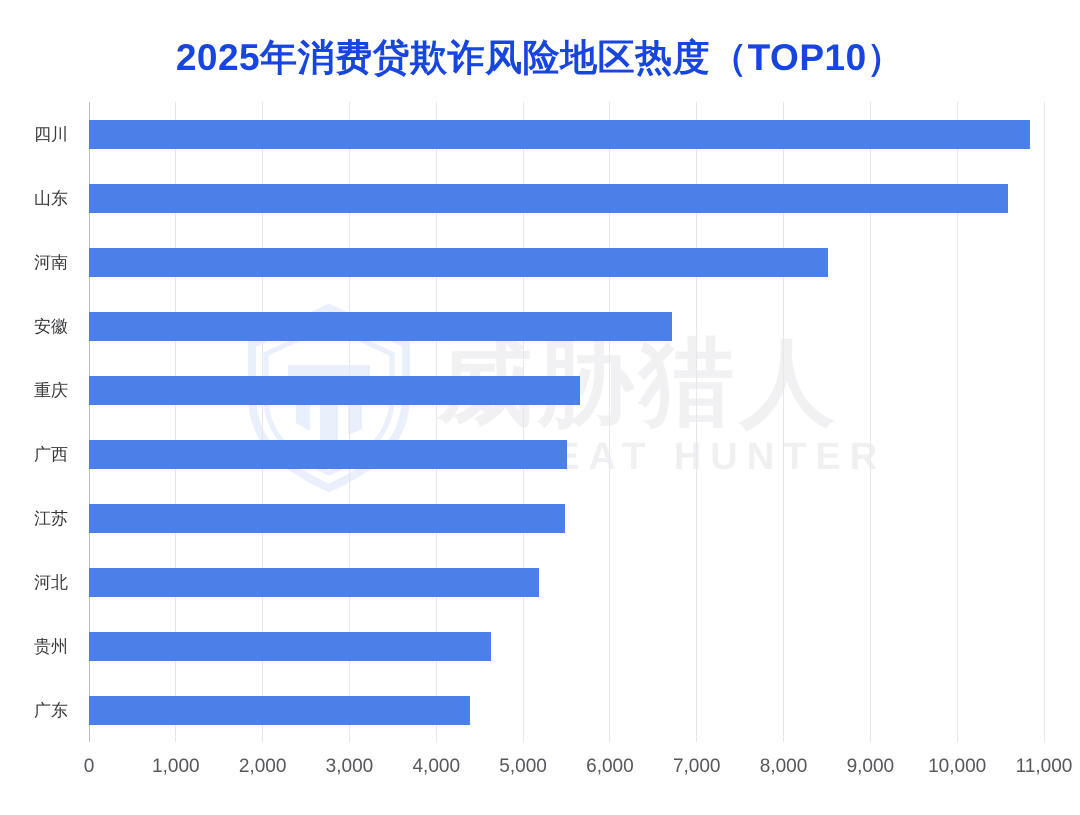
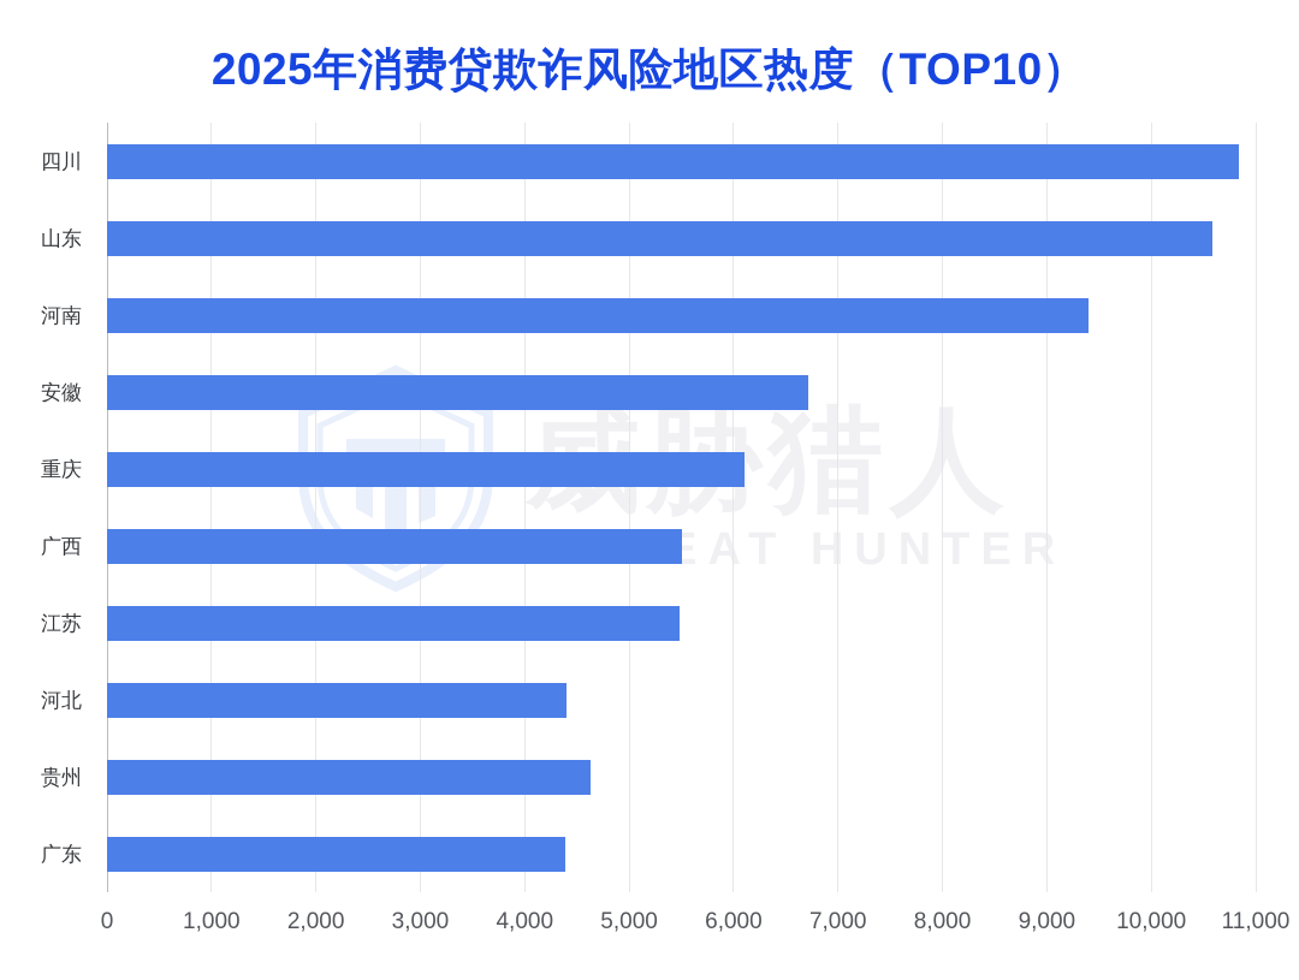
河南: 8500 -> 9400
重庆: 5700 -> 6100
河北: 5200 -> 4400
